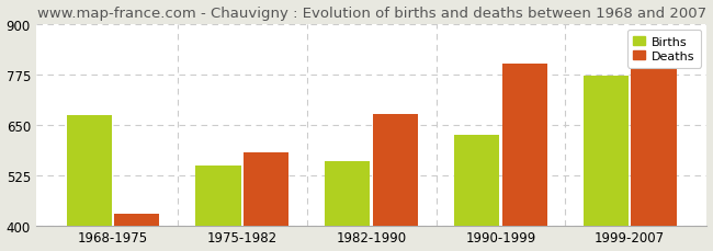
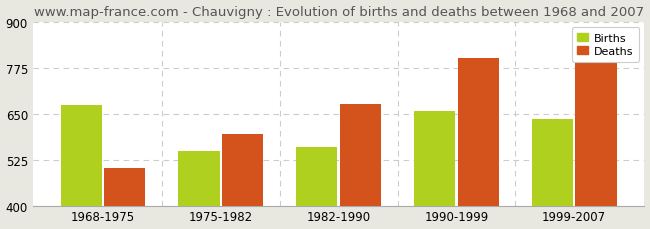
Deaths/1968-1975: 430 -> 503
Deaths/1975-1982: 580 -> 595
Births/1990-1999: 625 -> 656
Births/1999-2007: 770 -> 635
